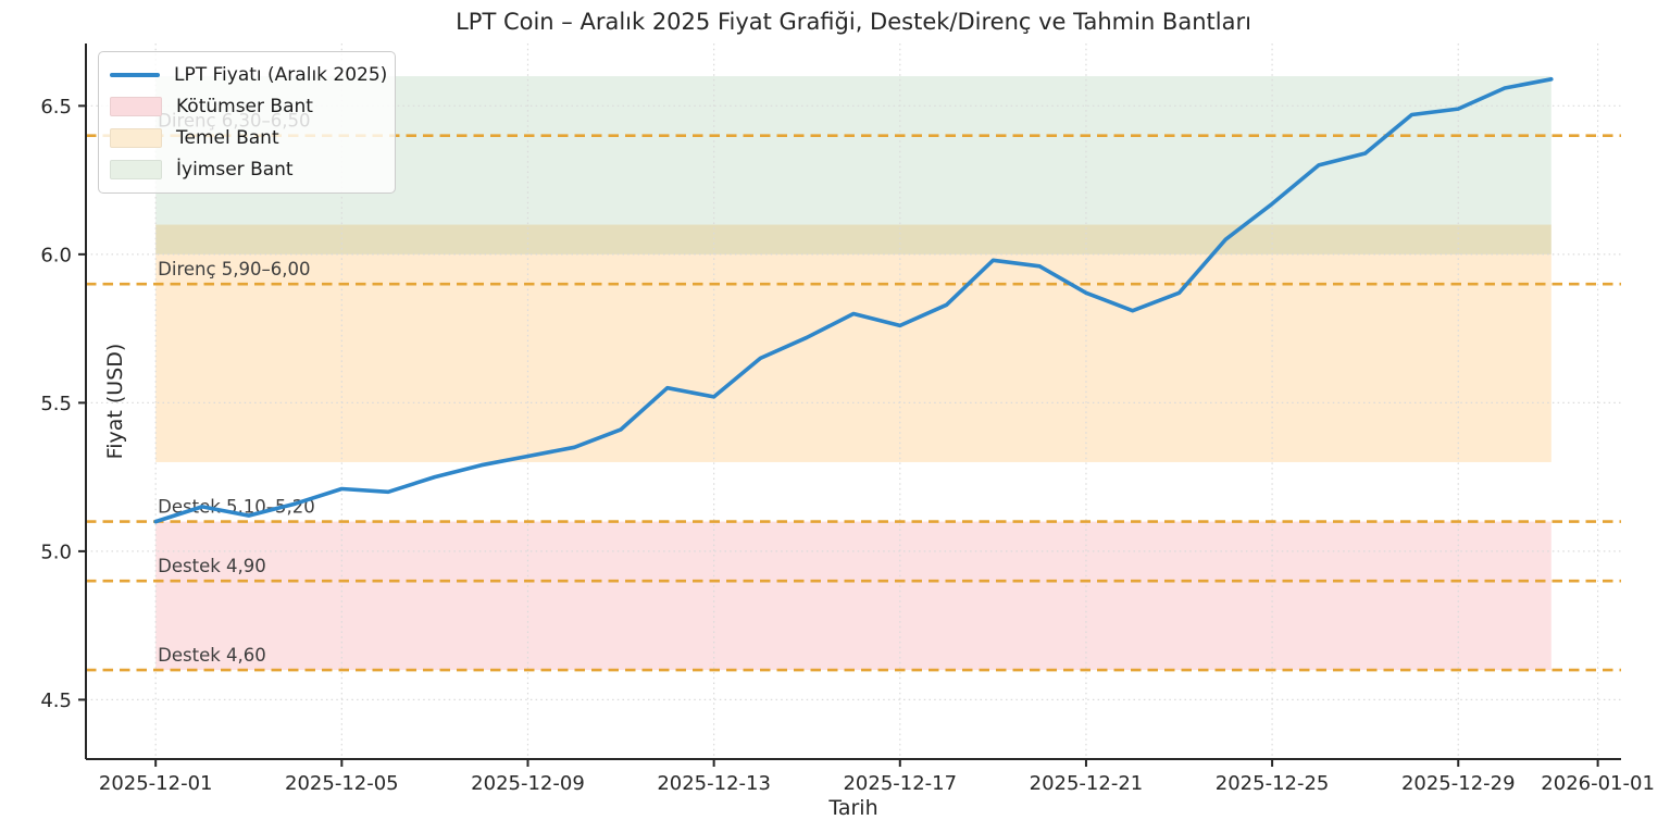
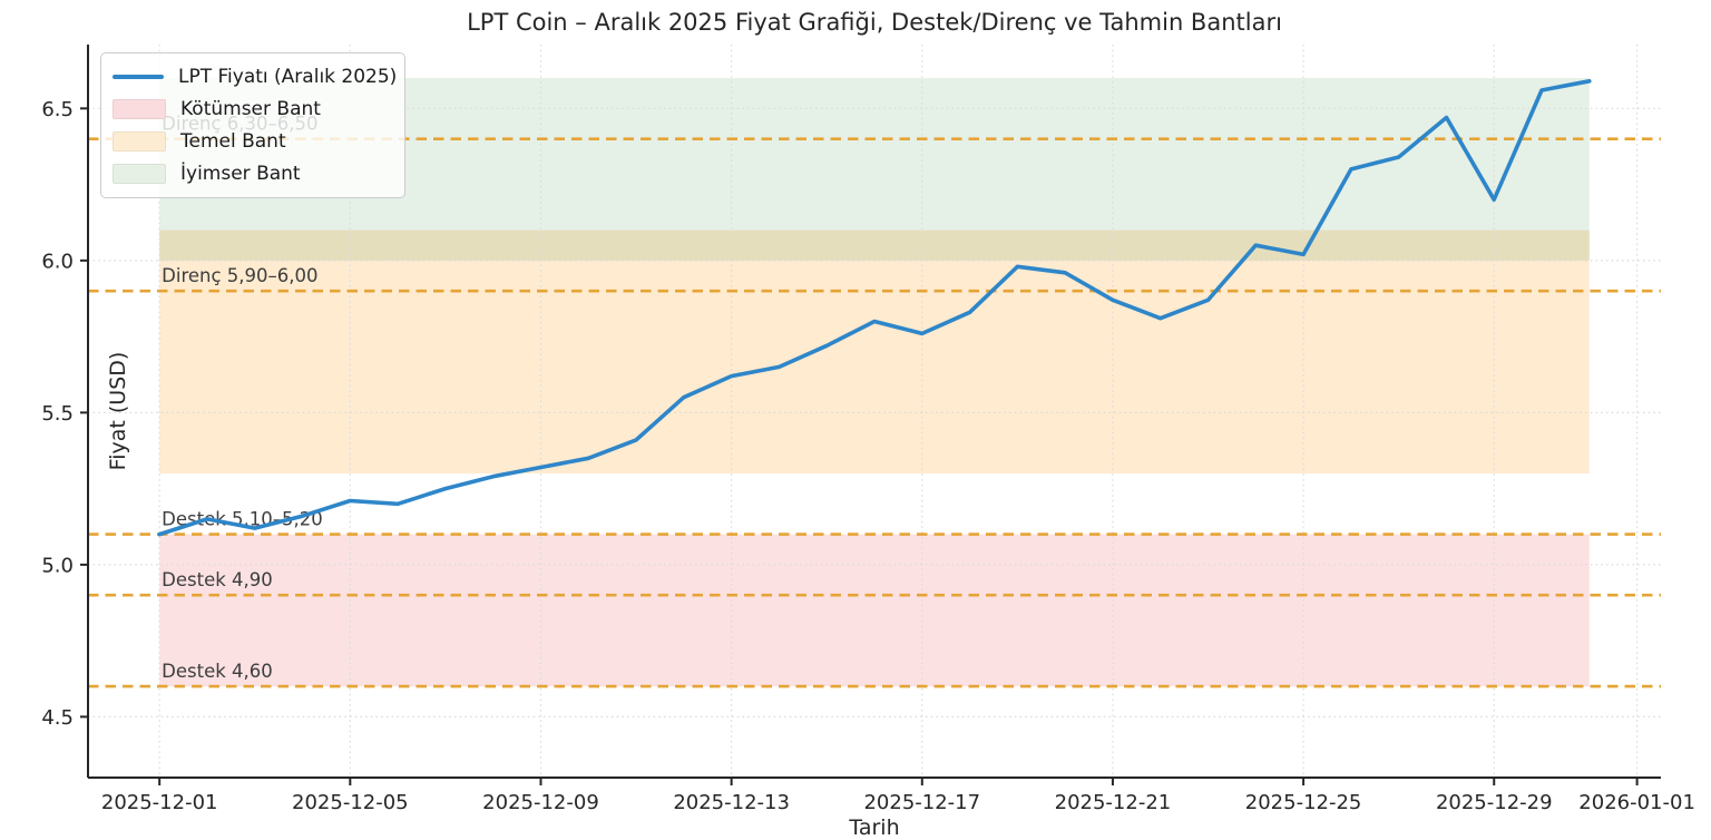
2025-12-13: 5.52 -> 5.62
2025-12-25: 6.17 -> 6.02
2025-12-29: 6.49 -> 6.20
